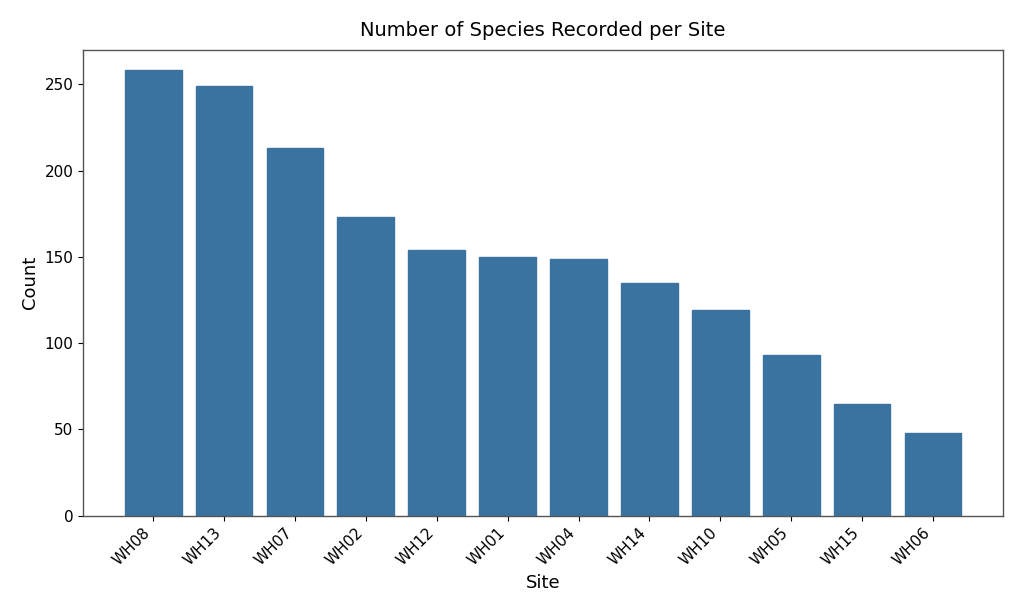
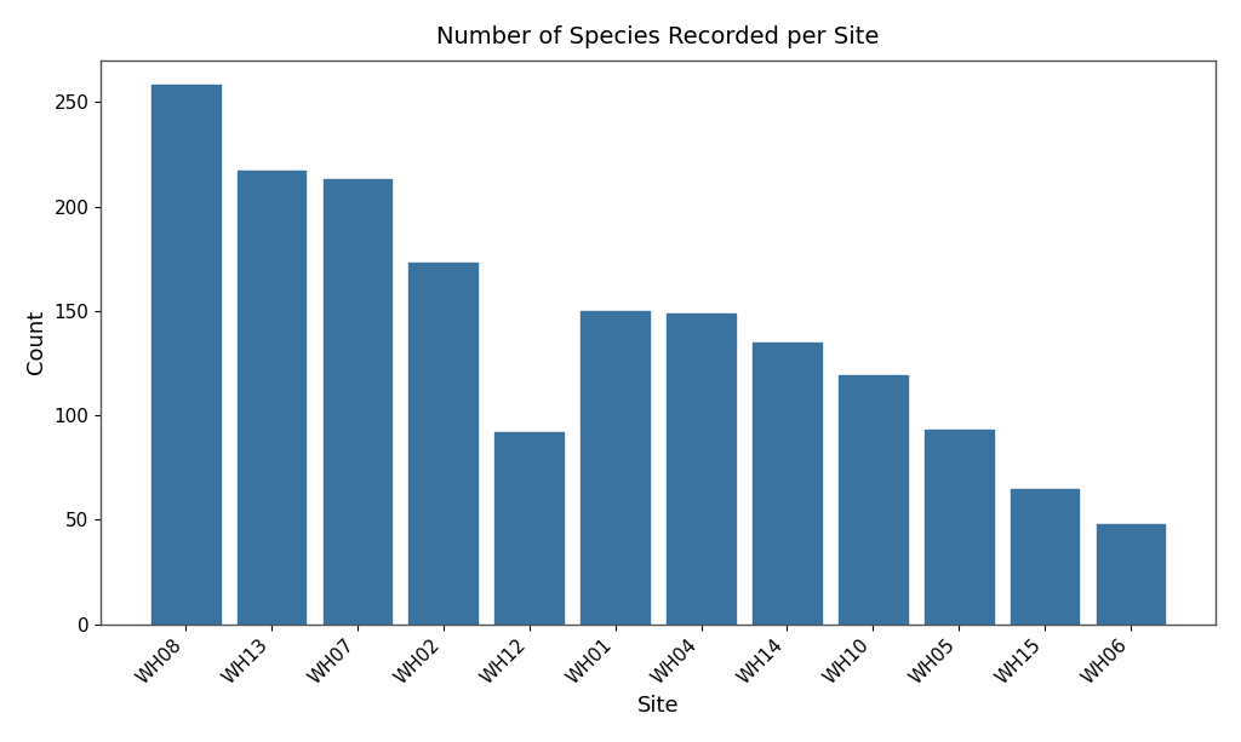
WH13: 249 -> 217
WH12: 154 -> 92
